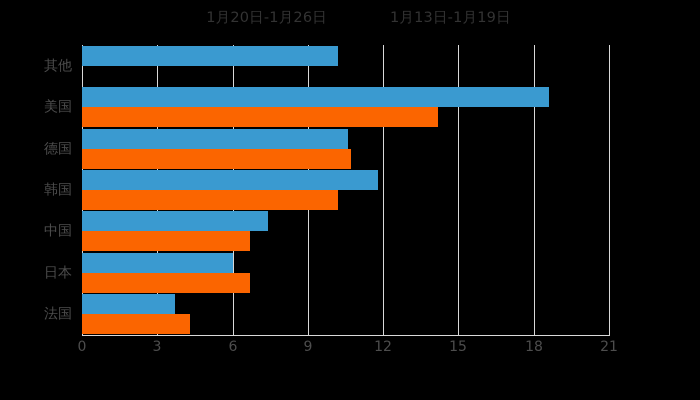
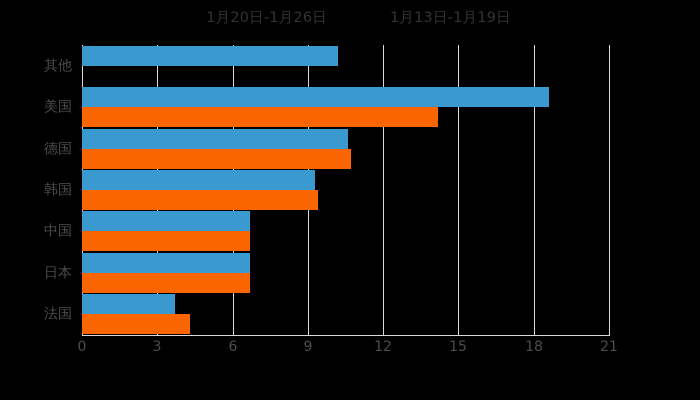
1月20日-1月26日/韩国: 11.8 -> 9.3
1月13日-1月19日/韩国: 10.2 -> 9.4
1月20日-1月26日/中国: 7.4 -> 6.7
1月20日-1月26日/日本: 6.0 -> 6.7
